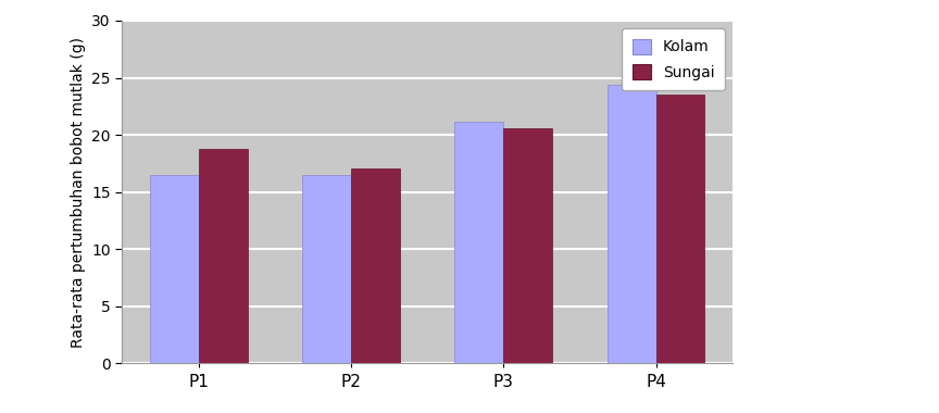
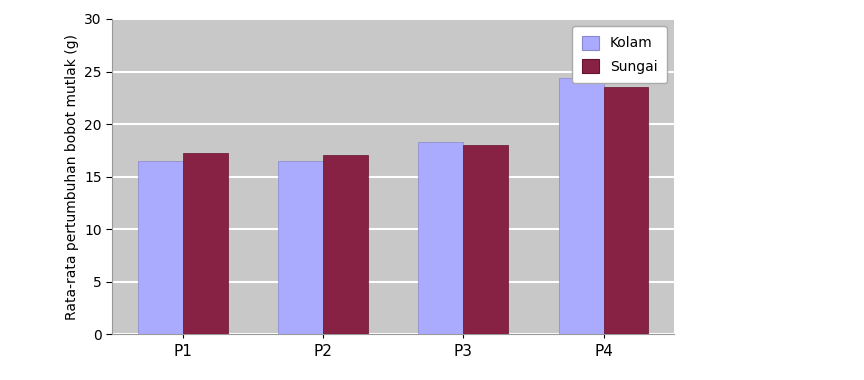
Sungai/P1: 18.8 -> 17.3
Kolam/P3: 21.2 -> 18.3
Sungai/P3: 20.6 -> 18.0
